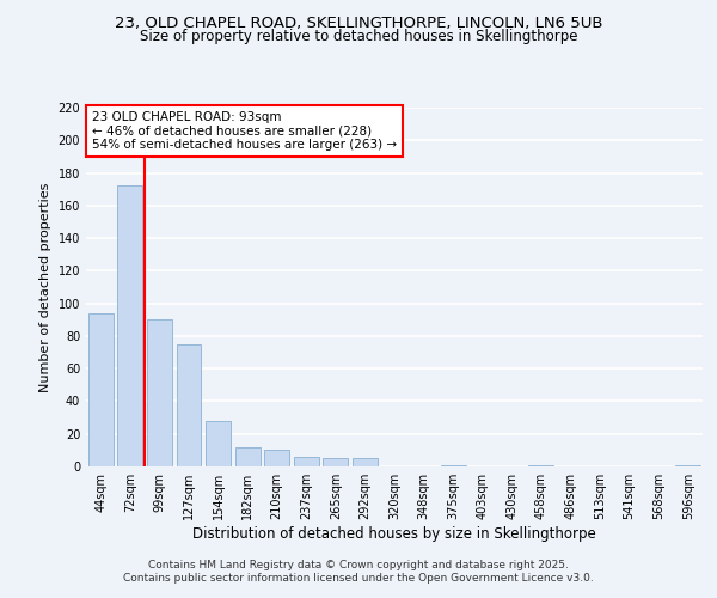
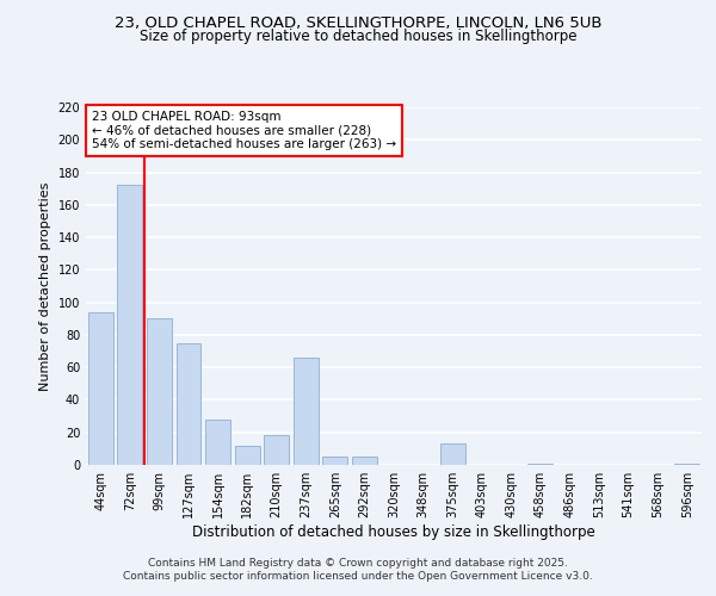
210sqm: 10 -> 18
237sqm: 6 -> 66
375sqm: 1 -> 13
